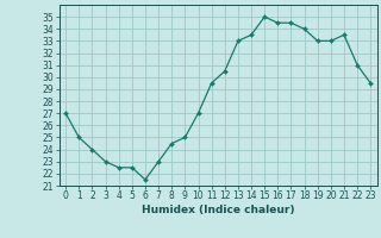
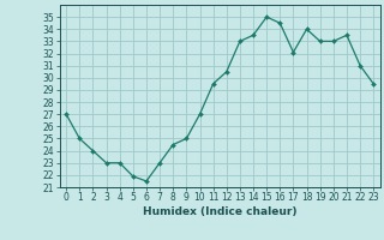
4: 22.5 -> 23.0
5: 22.5 -> 21.9
17: 34.5 -> 32.1
